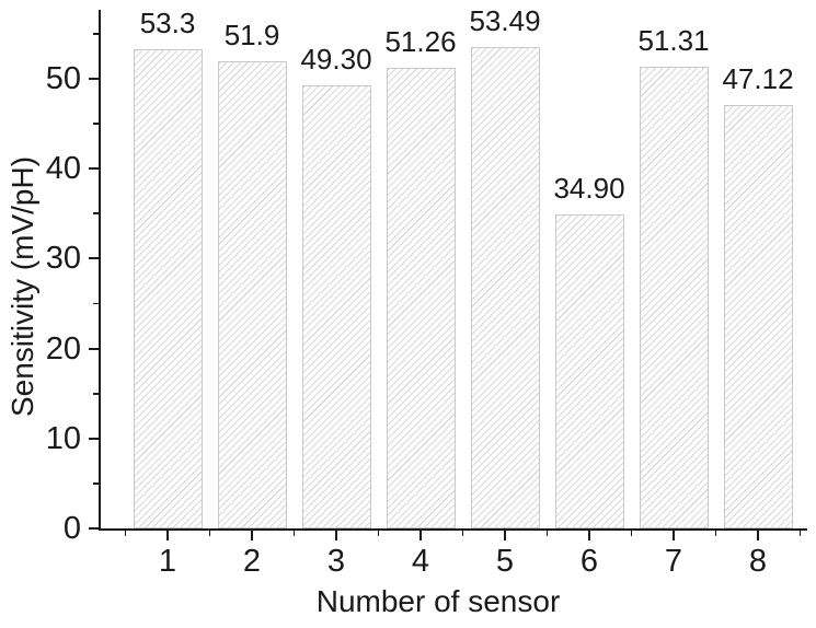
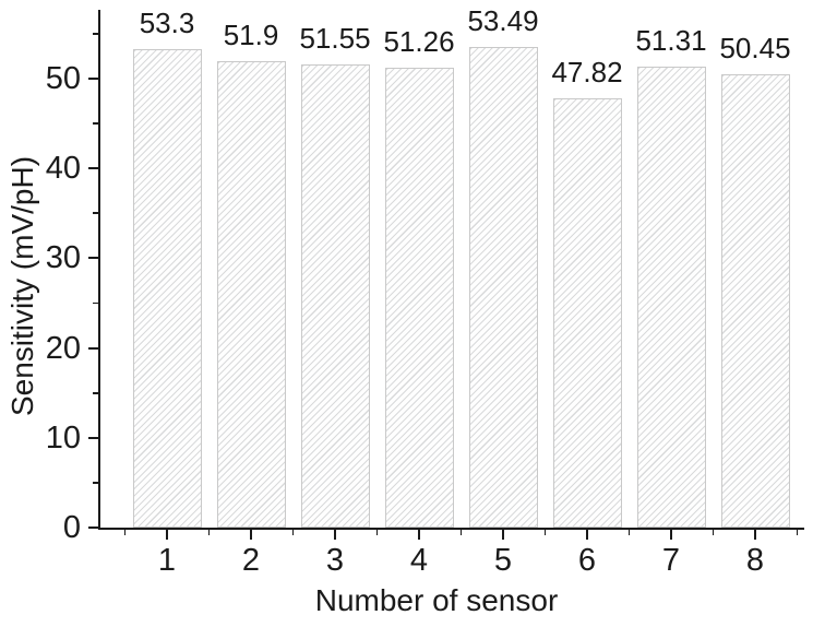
3: 49.30 -> 51.55
6: 34.90 -> 47.82
8: 47.12 -> 50.45
